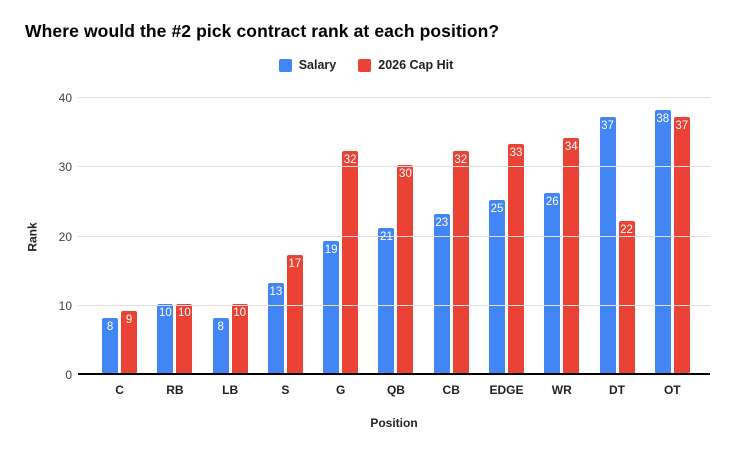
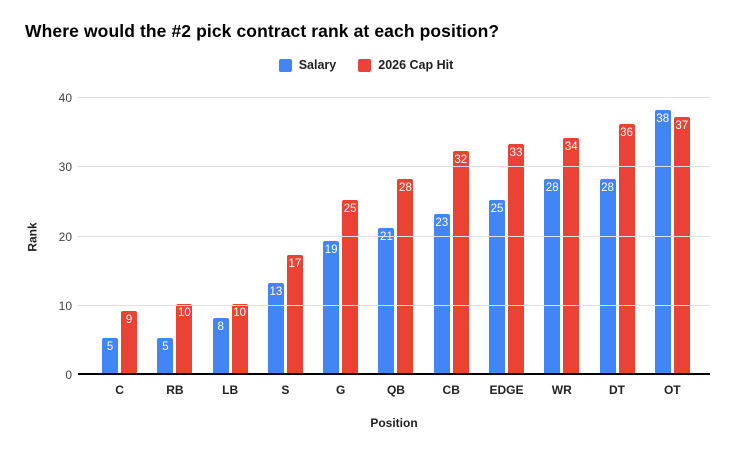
Salary/C: 8 -> 5
Salary/RB: 10 -> 5
2026 Cap Hit/G: 32 -> 25
2026 Cap Hit/QB: 30 -> 28
Salary/WR: 26 -> 28
Salary/DT: 37 -> 28
2026 Cap Hit/DT: 22 -> 36
